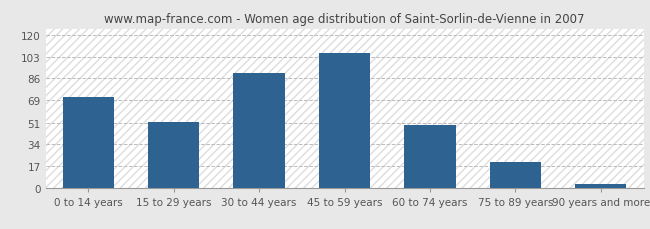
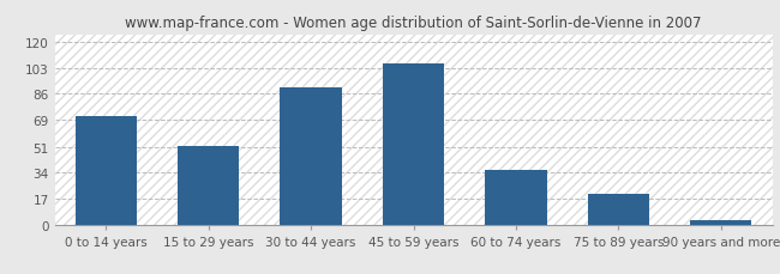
60 to 74 years: 49 -> 36
